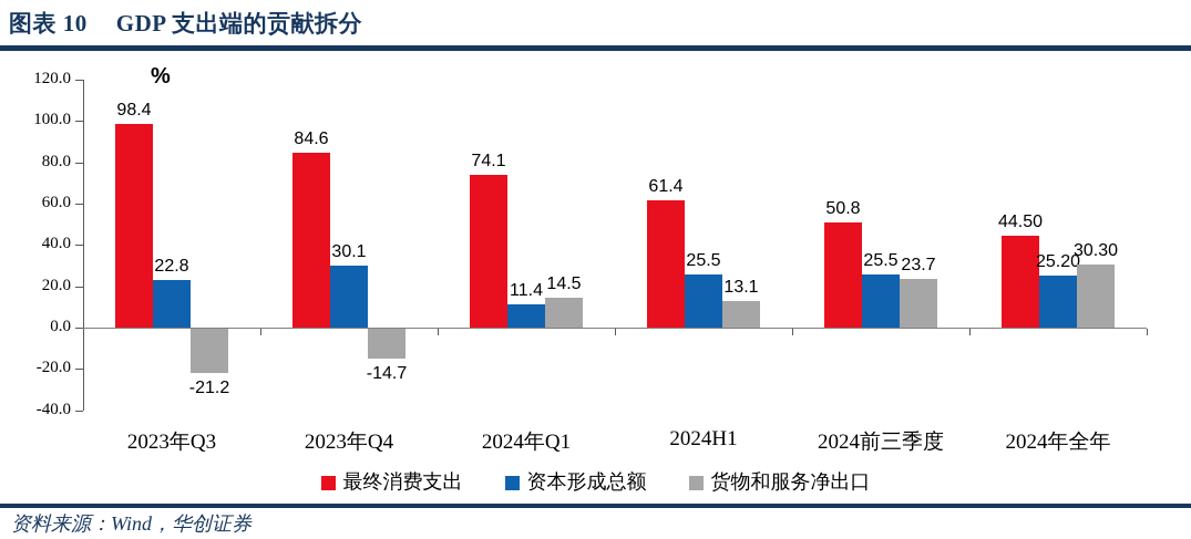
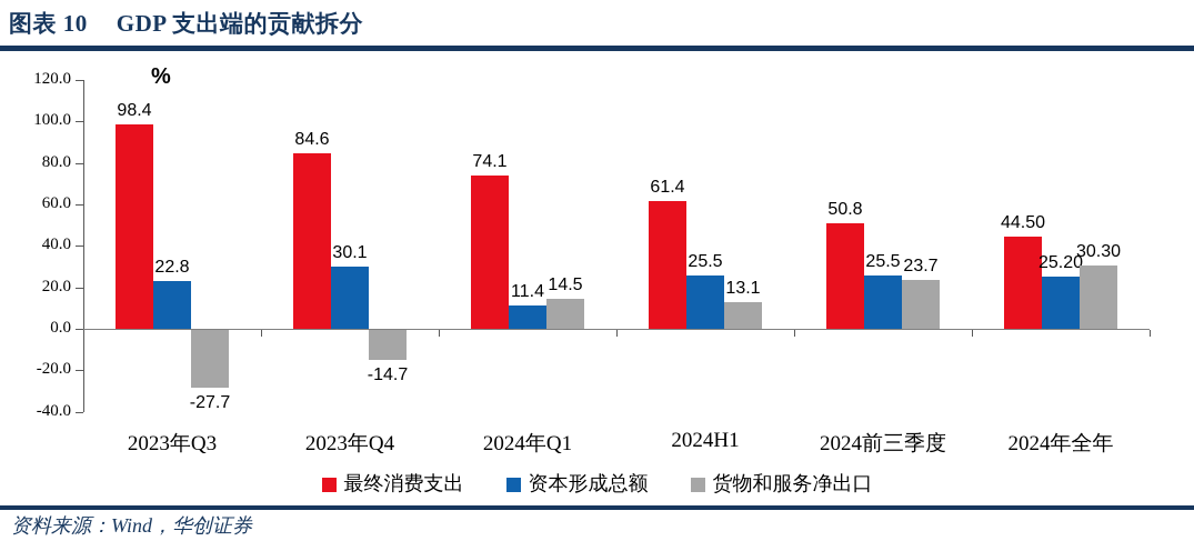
货物和服务净出口/2023年Q3: -21.2 -> -27.7
